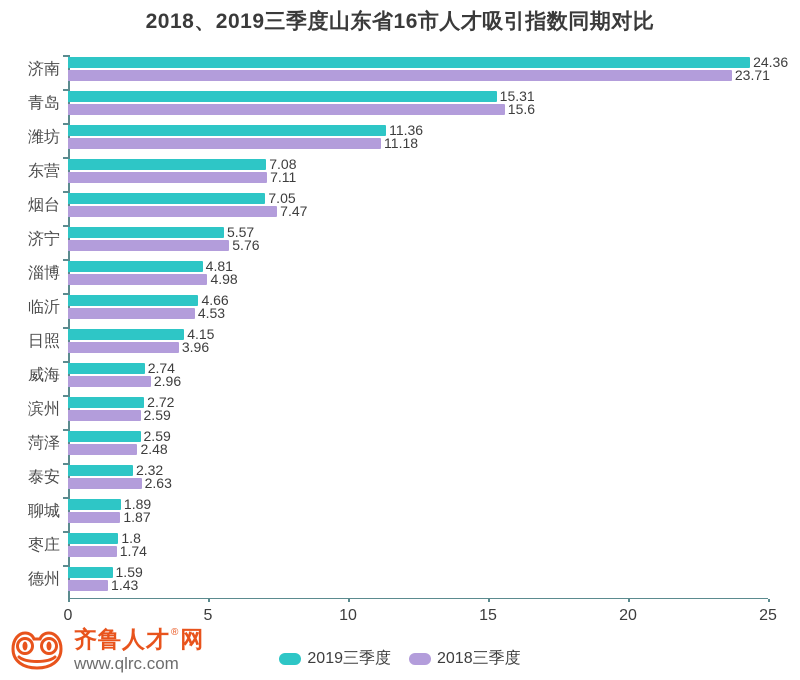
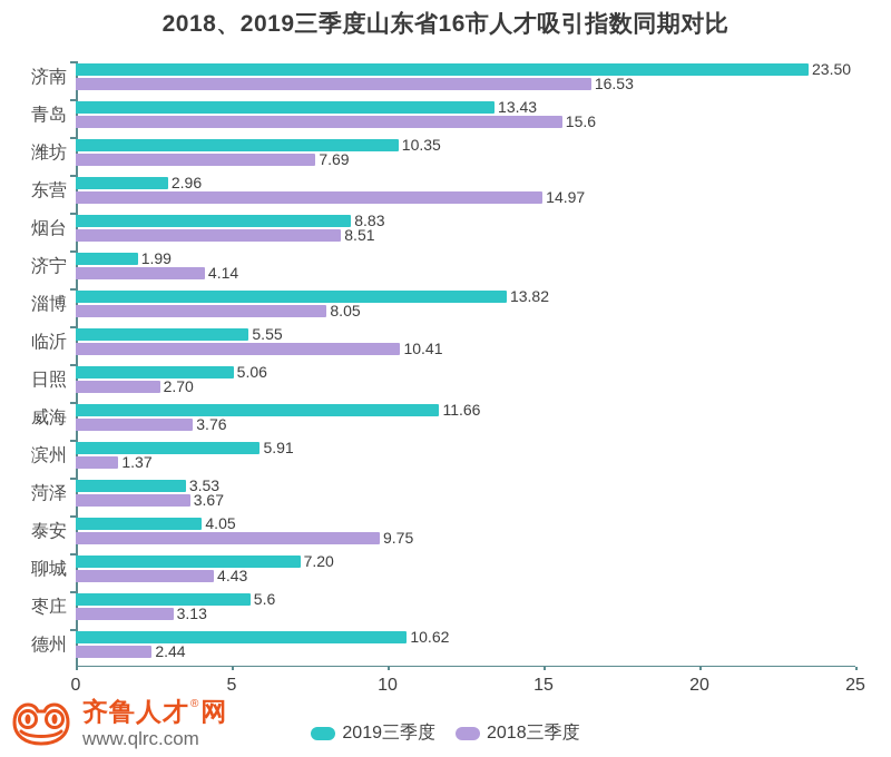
2019三季度/济南: 24.36 -> 23.50
2018三季度/济南: 23.71 -> 16.53
2019三季度/青岛: 15.31 -> 13.43
2019三季度/潍坊: 11.36 -> 10.35
2018三季度/潍坊: 11.18 -> 7.69
2019三季度/东营: 7.08 -> 2.96
2018三季度/东营: 7.11 -> 14.97
2019三季度/烟台: 7.05 -> 8.83
2018三季度/烟台: 7.47 -> 8.51
2019三季度/济宁: 5.57 -> 1.99
2018三季度/济宁: 5.76 -> 4.14
2019三季度/淄博: 4.81 -> 13.82
2018三季度/淄博: 4.98 -> 8.05
2019三季度/临沂: 4.66 -> 5.55
2018三季度/临沂: 4.53 -> 10.41
2019三季度/日照: 4.15 -> 5.06
2018三季度/日照: 3.96 -> 2.70
2019三季度/威海: 2.74 -> 11.66
2018三季度/威海: 2.96 -> 3.76
2019三季度/滨州: 2.72 -> 5.91
2018三季度/滨州: 2.59 -> 1.37
2019三季度/菏泽: 2.59 -> 3.53
2018三季度/菏泽: 2.48 -> 3.67
2019三季度/泰安: 2.32 -> 4.05
2018三季度/泰安: 2.63 -> 9.75
2019三季度/聊城: 1.89 -> 7.20
2018三季度/聊城: 1.87 -> 4.43
2019三季度/枣庄: 1.8 -> 5.6
2018三季度/枣庄: 1.74 -> 3.13
2019三季度/德州: 1.59 -> 10.62
2018三季度/德州: 1.43 -> 2.44
